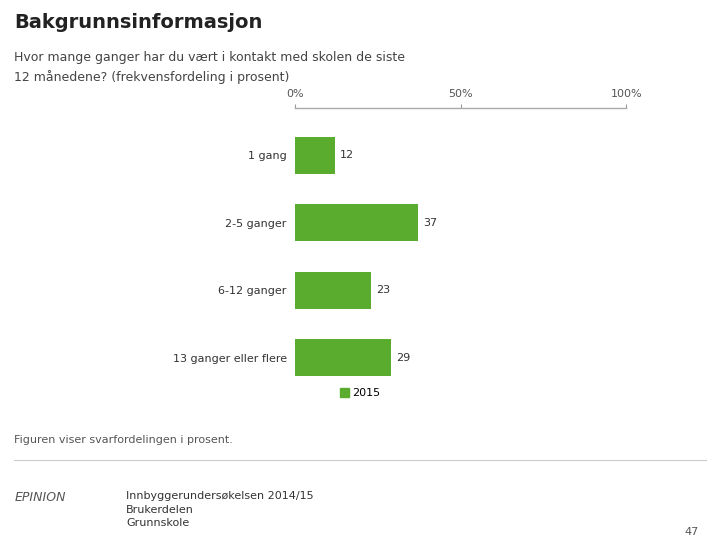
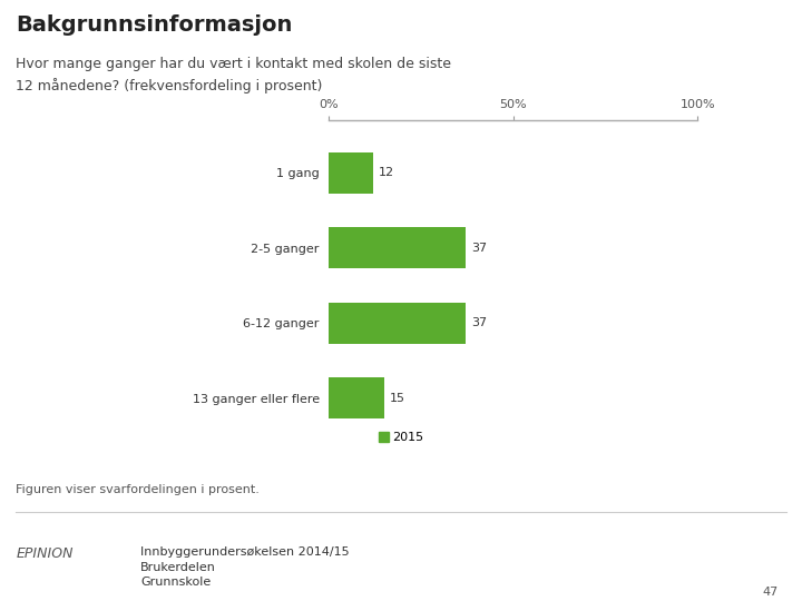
6-12 ganger: 23 -> 37
13 ganger eller flere: 29 -> 15
